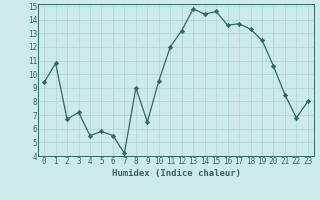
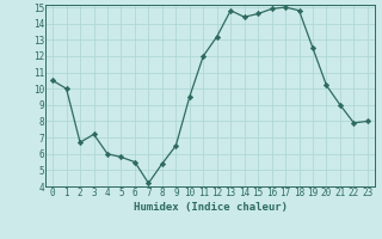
0: 9.4 -> 10.5
1: 10.8 -> 10.0
4: 5.5 -> 6.0
8: 9.0 -> 5.4
16: 13.6 -> 14.9
17: 13.7 -> 15.0
18: 13.3 -> 14.8
20: 10.6 -> 10.2
21: 8.5 -> 9.0
22: 6.8 -> 7.9
